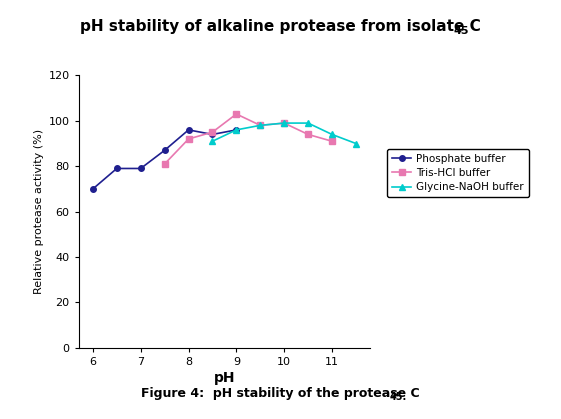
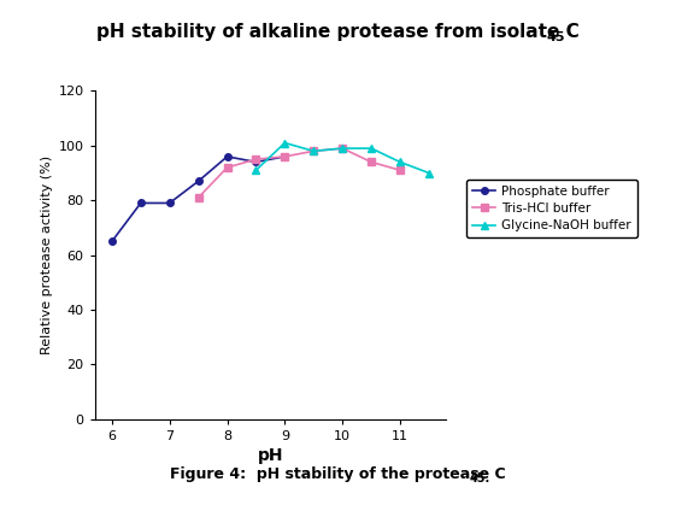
Phosphate buffer/6: 70 -> 65
Tris-HCl buffer/9: 103 -> 96
Glycine-NaOH buffer/9: 96 -> 101
